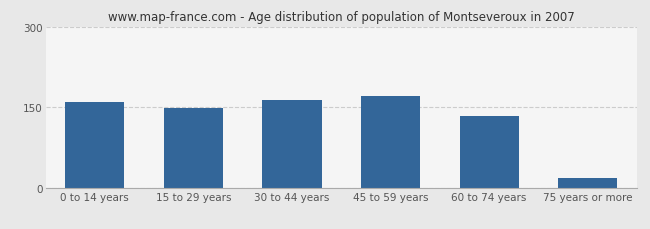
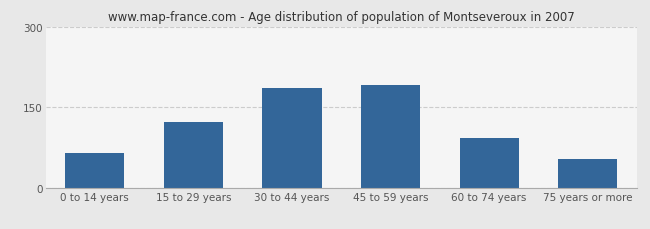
0 to 14 years: 160 -> 64
15 to 29 years: 148 -> 122
30 to 44 years: 163 -> 186
45 to 59 years: 170 -> 192
60 to 74 years: 133 -> 92
75 years or more: 18 -> 54
